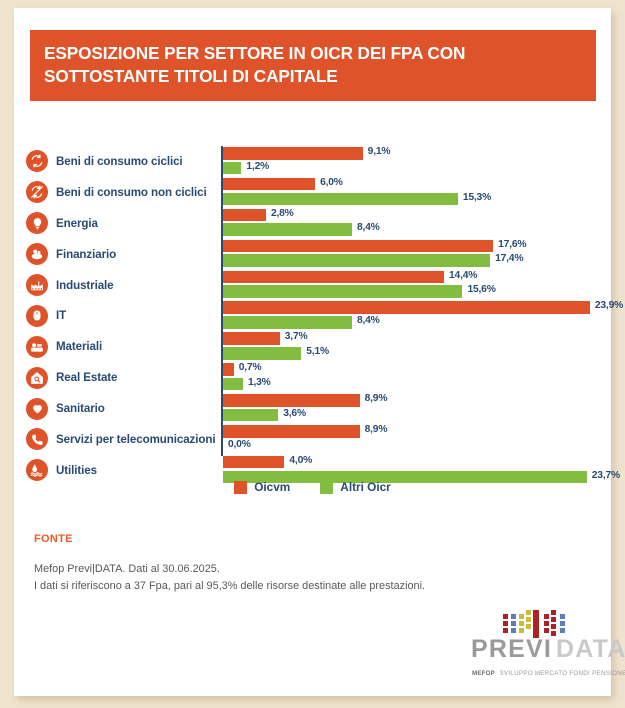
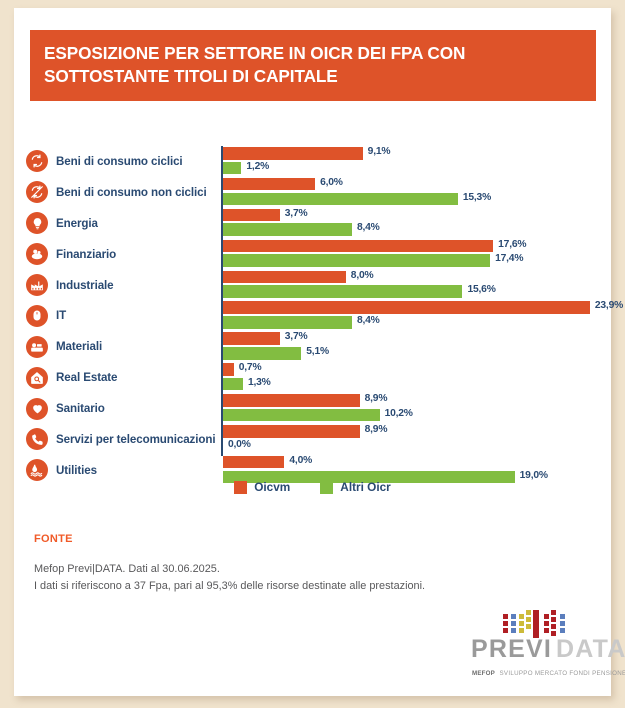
Oicvm/Energia: 2,8% -> 3,7%
Oicvm/Industriale: 14,4% -> 8,0%
Altri Oicr/Sanitario: 3,6% -> 10,2%
Altri Oicr/Utilities: 23,7% -> 19,0%
